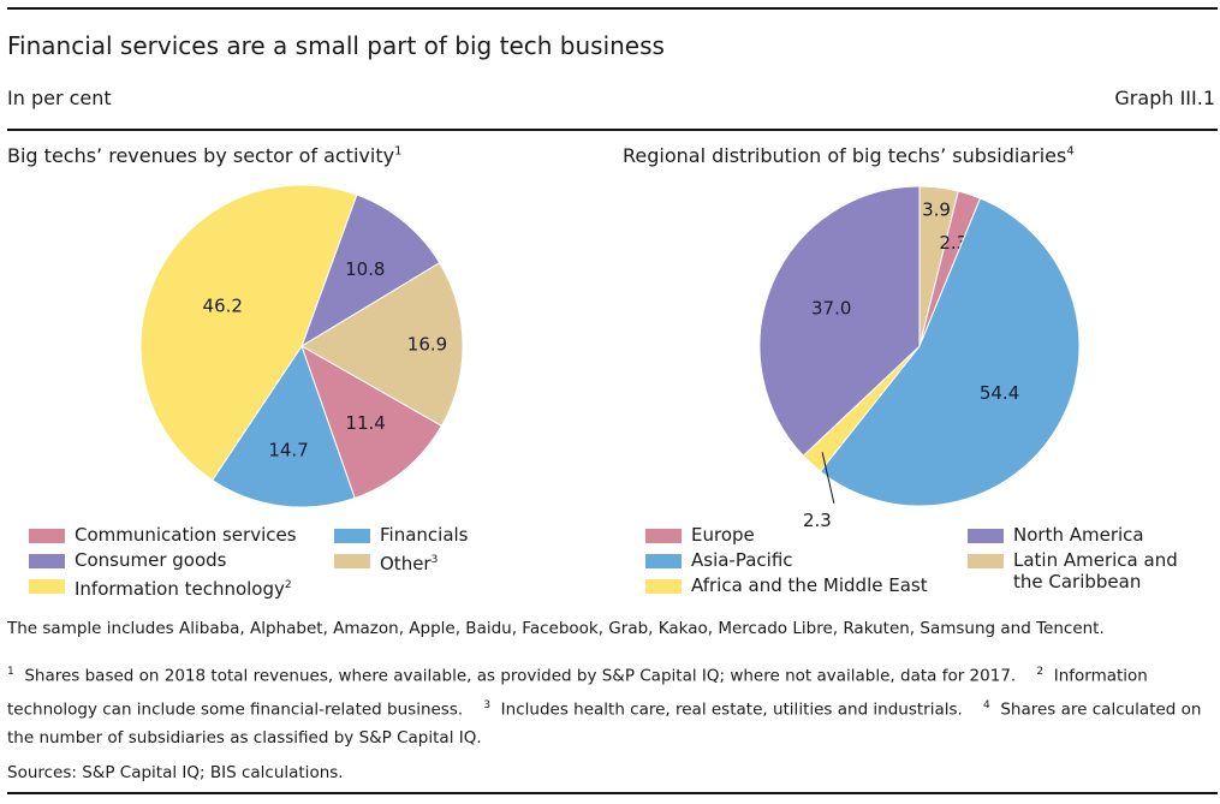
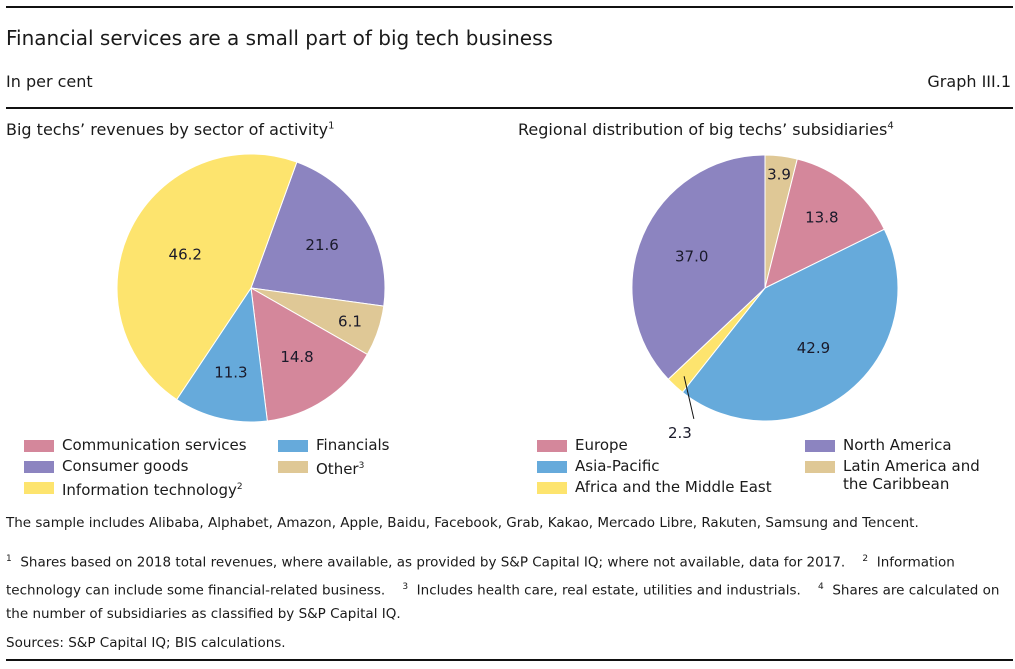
Big techs’ revenues by sector of activity/Consumer goods: 10.8 -> 21.6
Big techs’ revenues by sector of activity/Other: 16.9 -> 6.1
Big techs’ revenues by sector of activity/Communication services: 11.4 -> 14.8
Big techs’ revenues by sector of activity/Financials: 14.7 -> 11.3
Regional distribution of big techs’ subsidiaries/Europe: 2.3 -> 13.8
Regional distribution of big techs’ subsidiaries/Asia-Pacific: 54.4 -> 42.9
